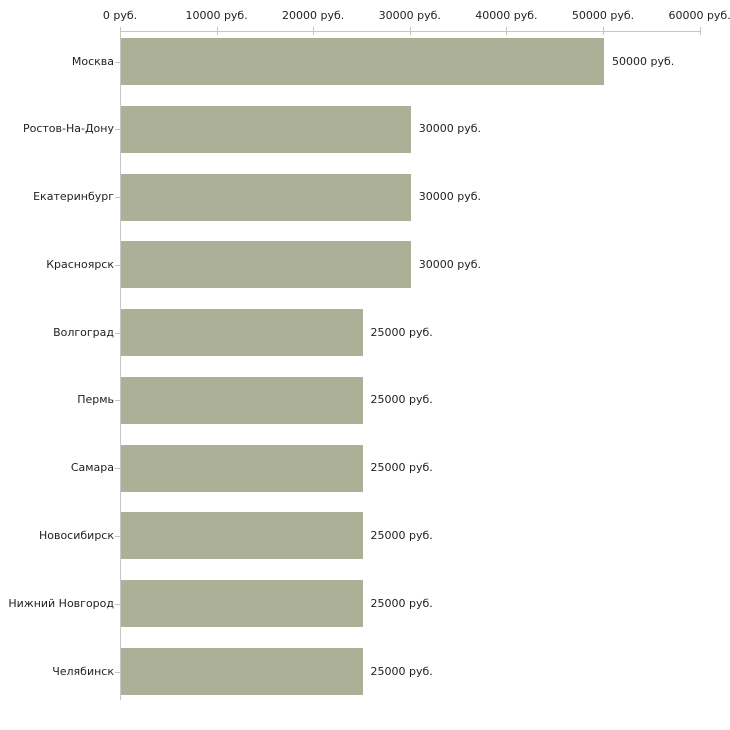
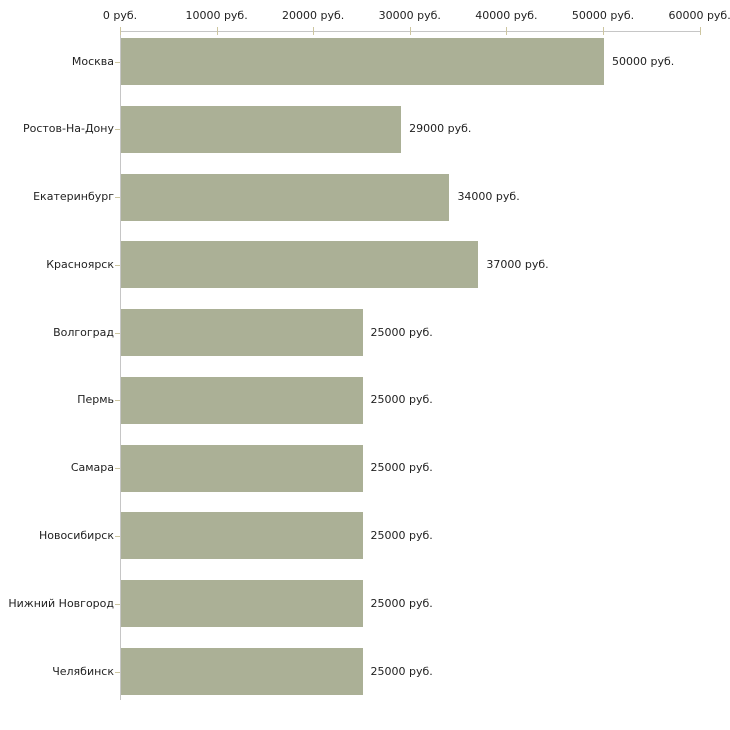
Ростов-На-Дону: 30000 -> 29000
Екатеринбург: 30000 -> 34000
Красноярск: 30000 -> 37000
